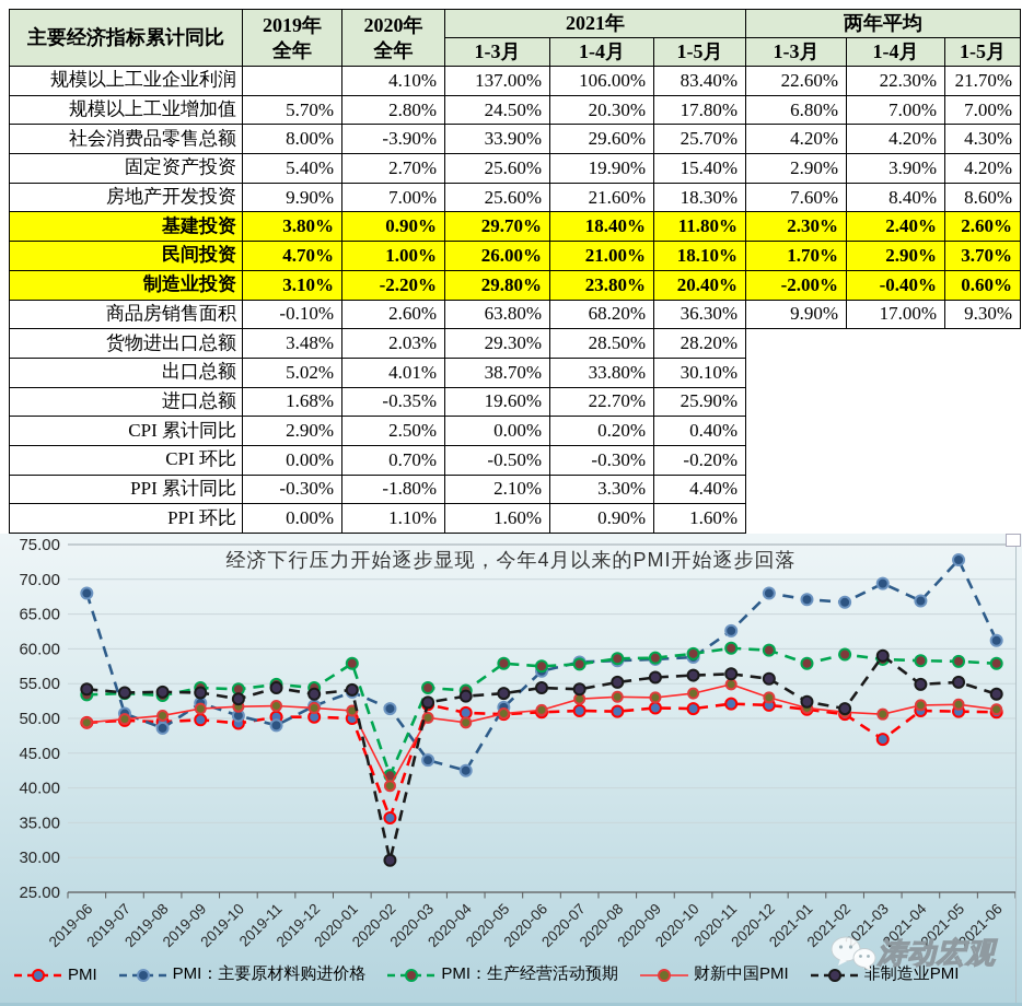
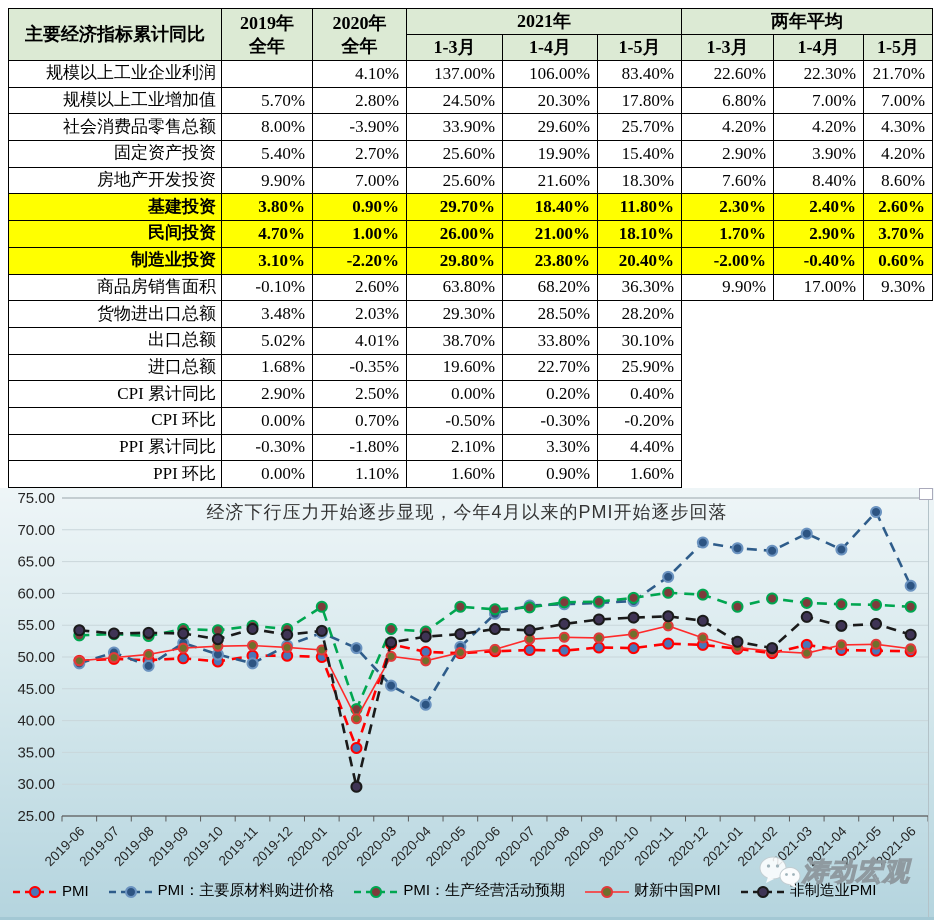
PMI：主要原材料购进价格/2019-06: 68 -> 49
PMI：主要原材料购进价格/2020-03: 44 -> 46
PMI/2021-03: 47 -> 52
非制造业PMI/2021-03: 59 -> 56
